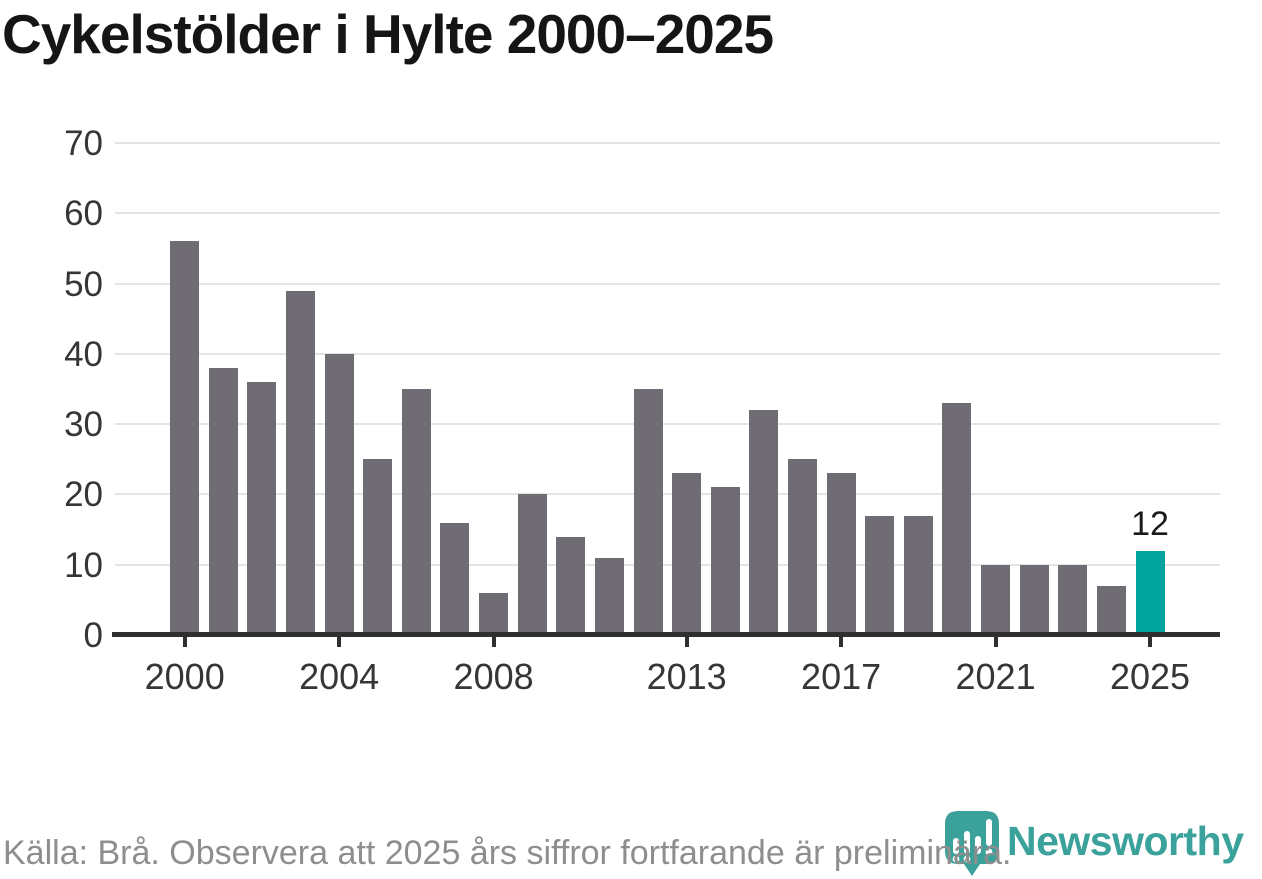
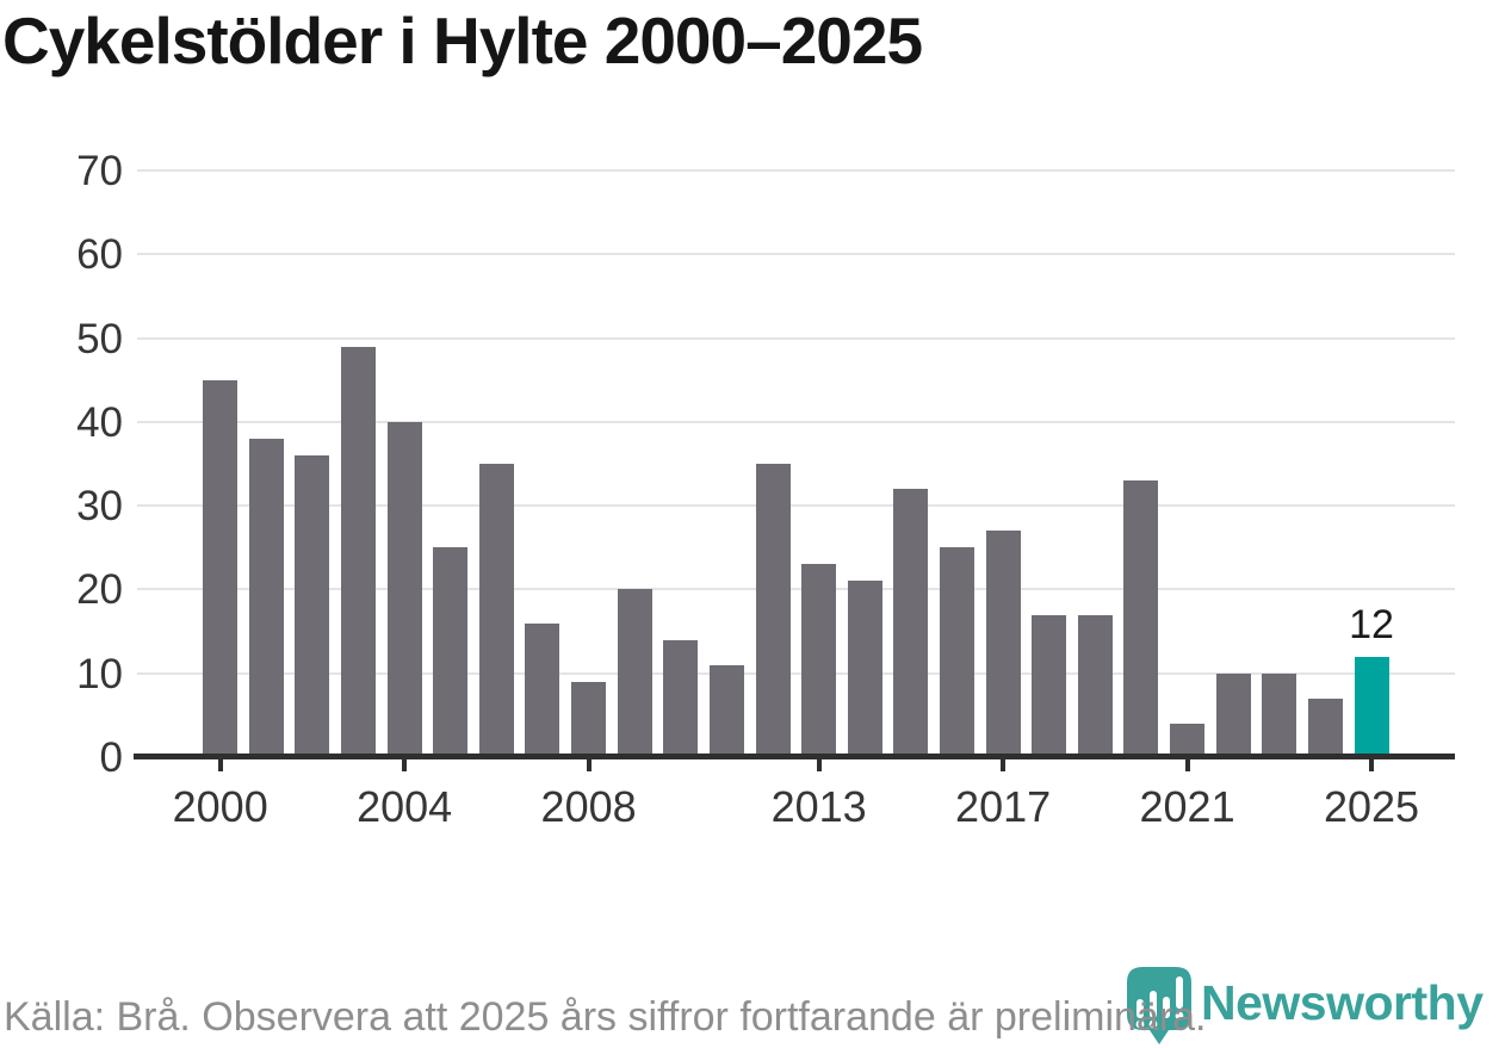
2000: 56 -> 45
2008: 6 -> 9
2017: 23 -> 27
2021: 10 -> 4
